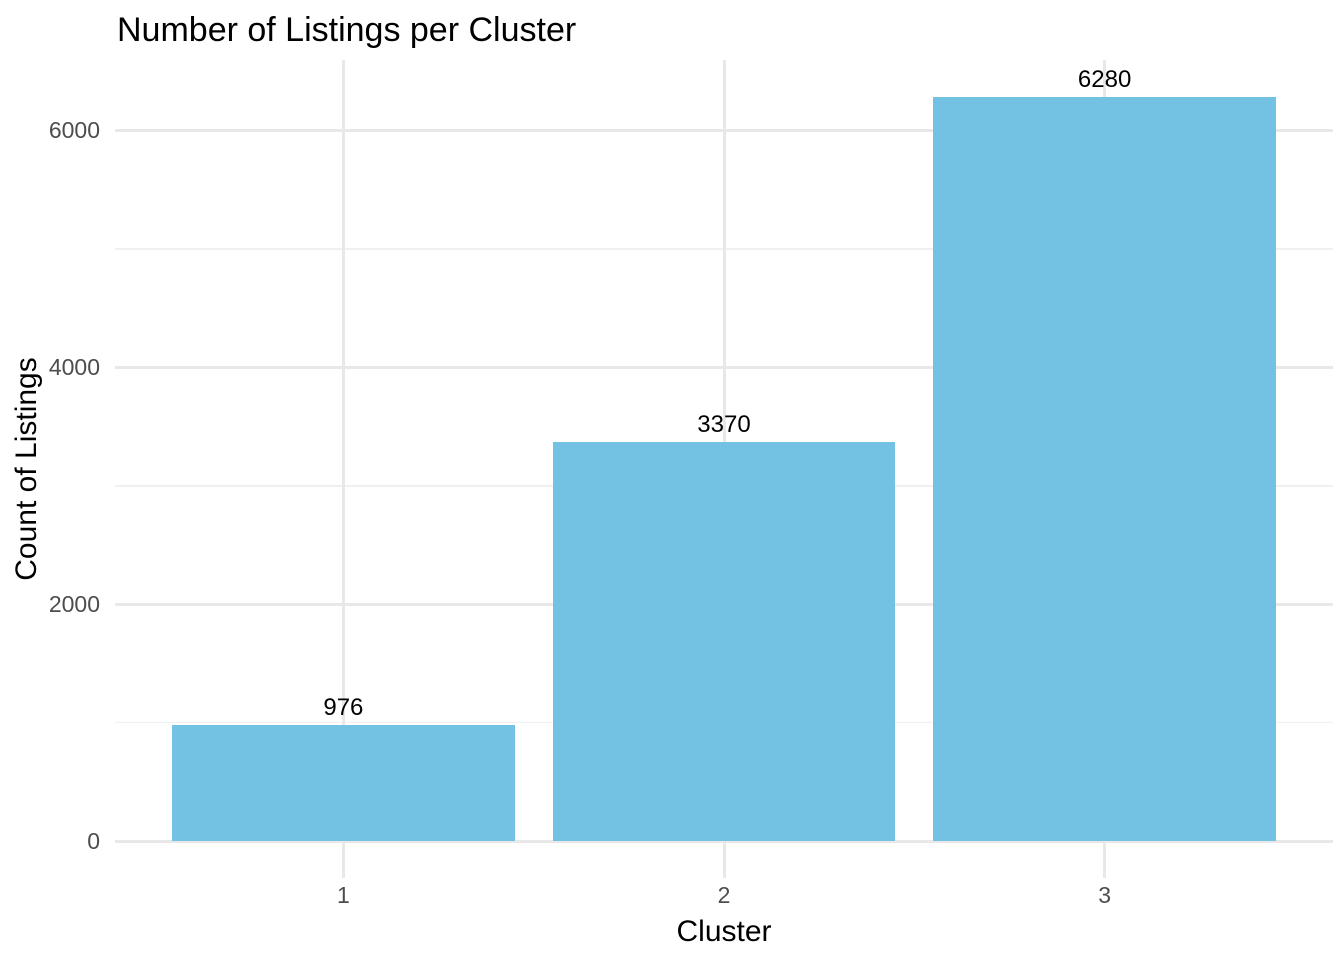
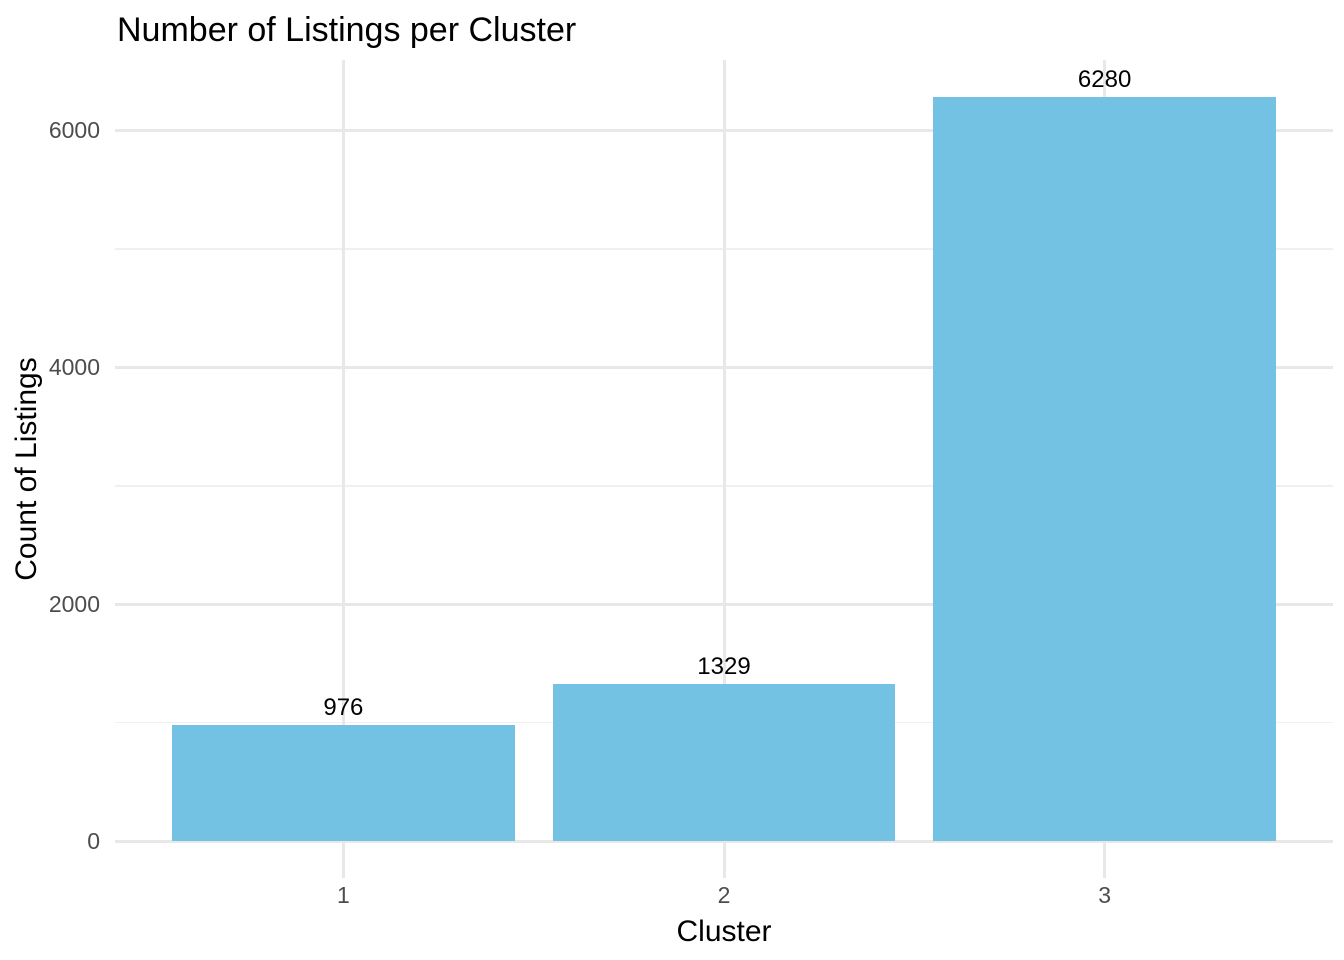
2: 3370 -> 1329
